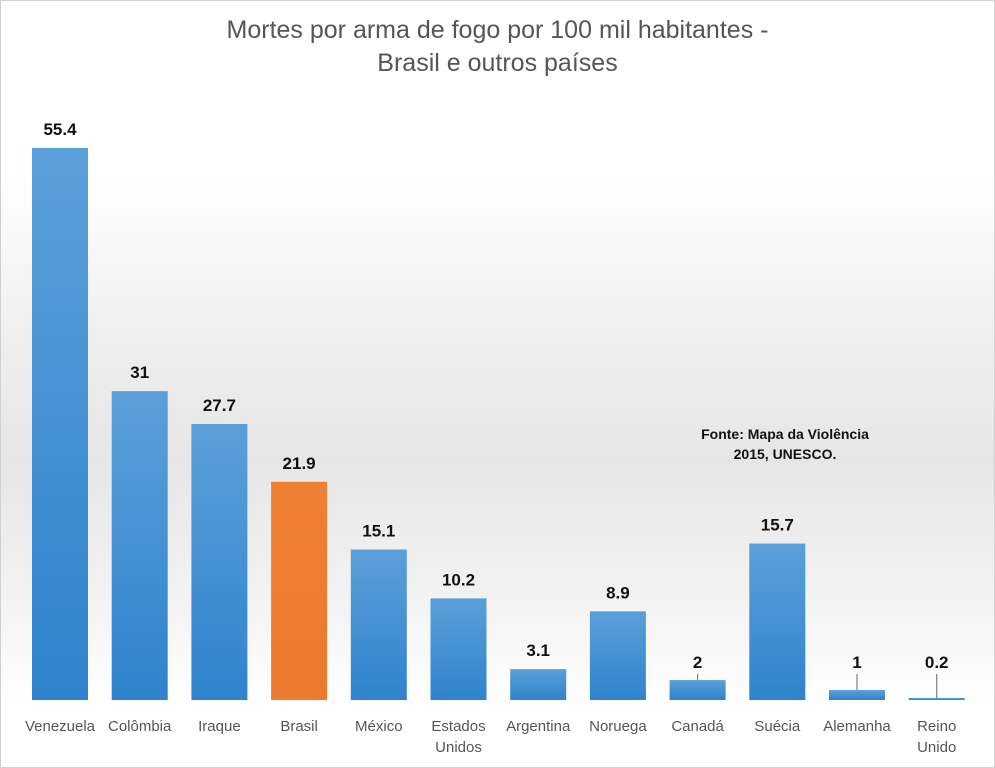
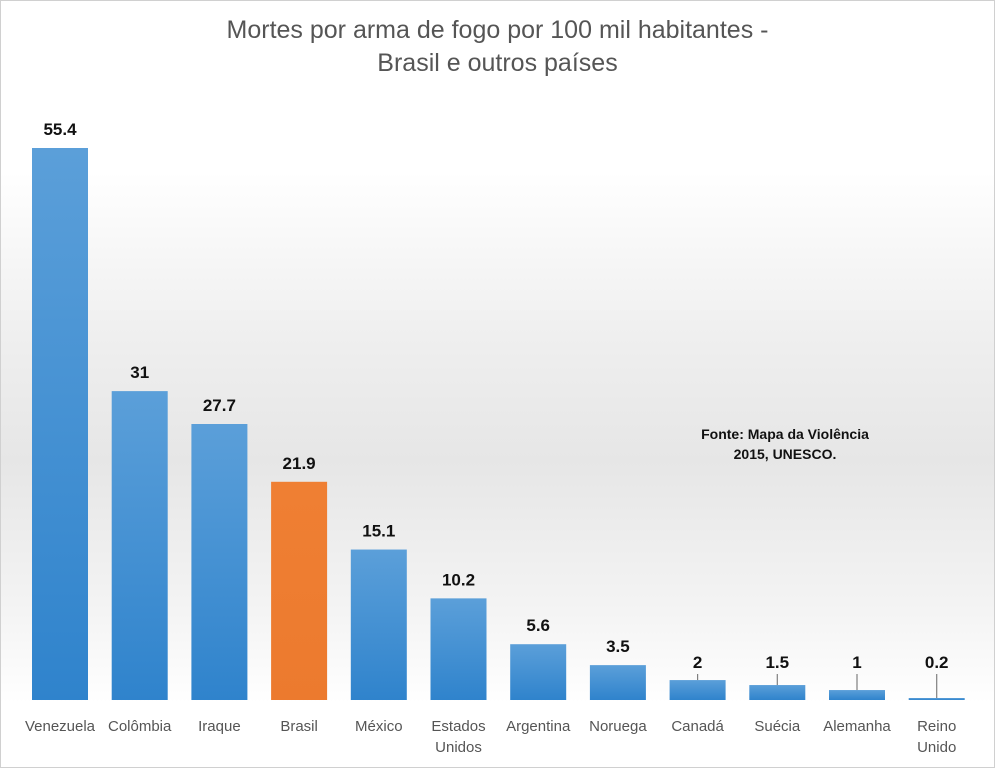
Argentina: 3.1 -> 5.6
Noruega: 8.9 -> 3.5
Suécia: 15.7 -> 1.5
